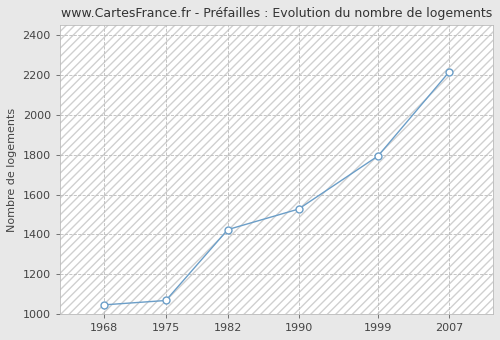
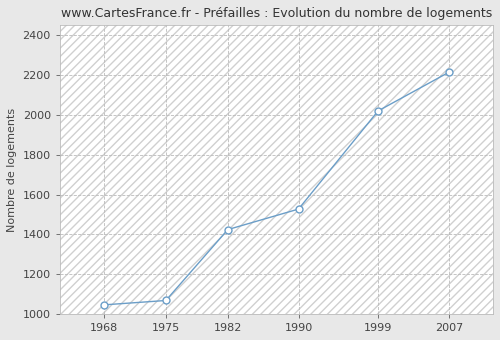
1999: 1790 -> 2020
